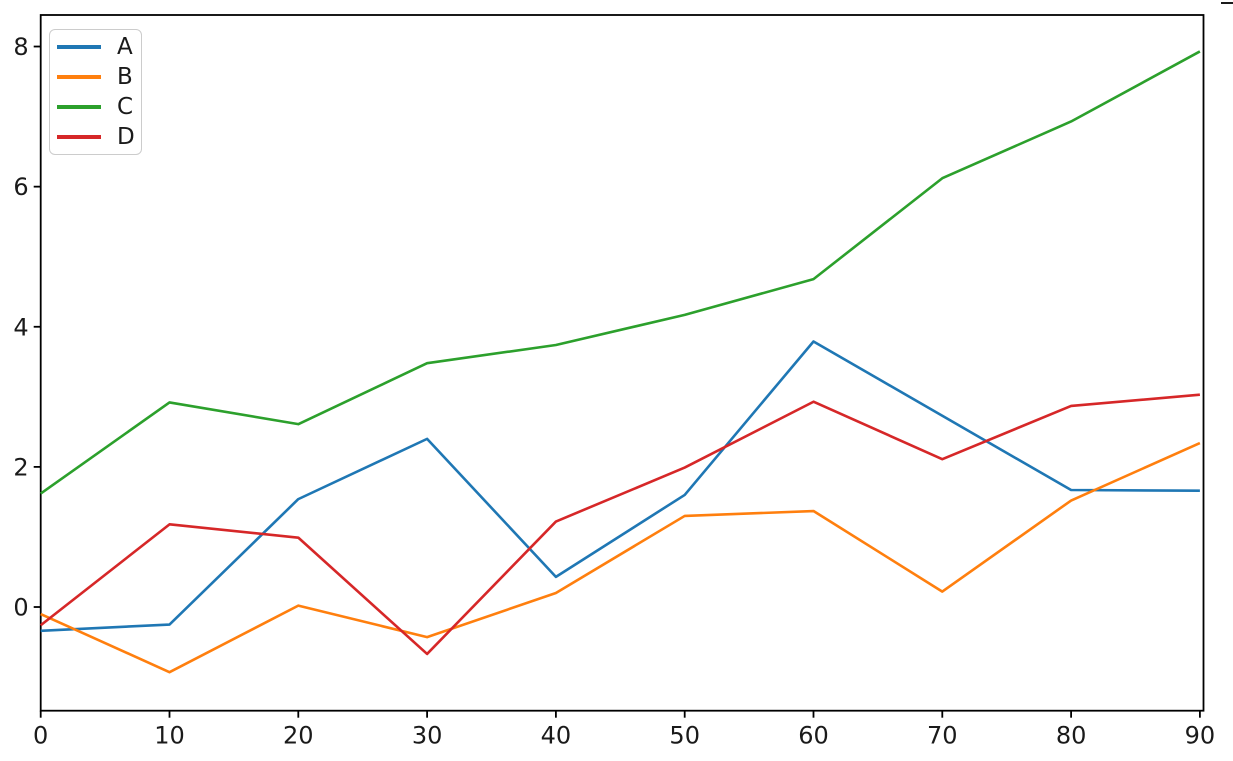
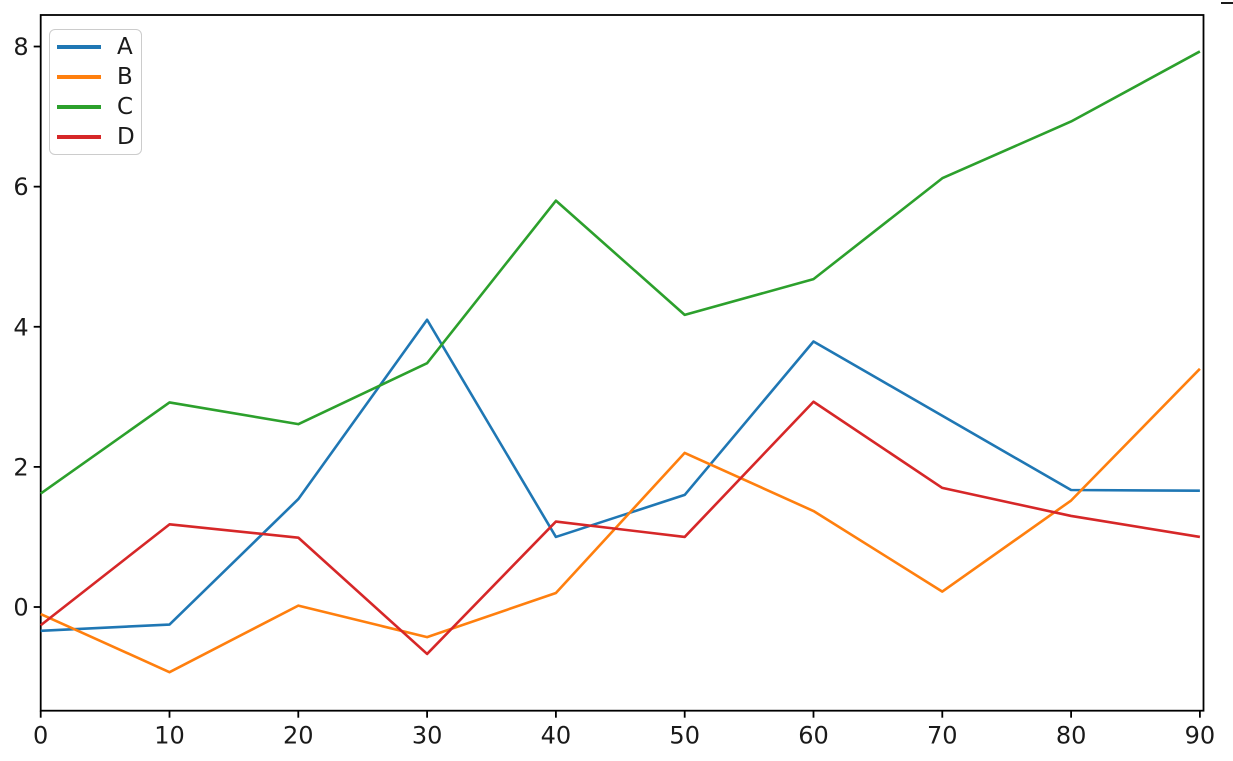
A/30: 2.4 -> 4.1
A/40: 0.4 -> 1.0
C/40: 3.7 -> 5.8
B/50: 1.3 -> 2.2
D/50: 2.0 -> 1.0
D/70: 2.1 -> 1.7
D/80: 2.9 -> 1.3
B/90: 2.3 -> 3.4
D/90: 3.0 -> 1.0
